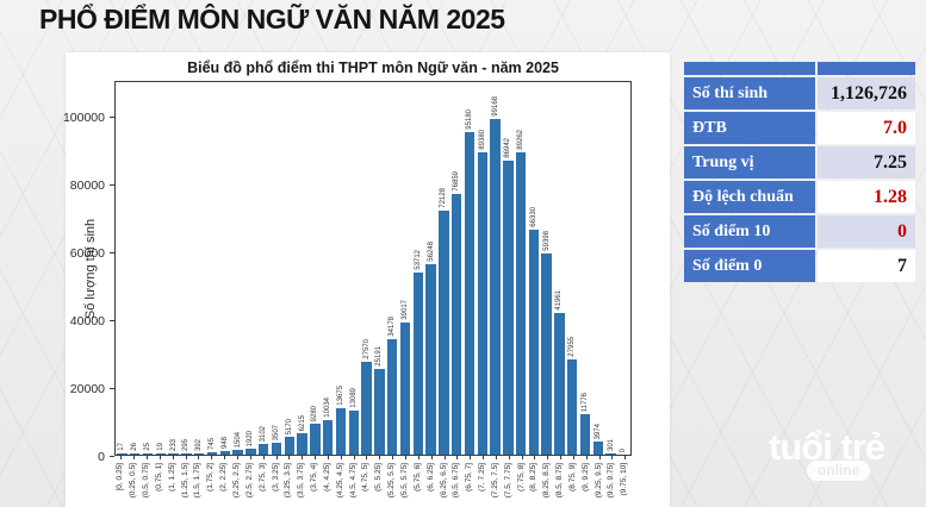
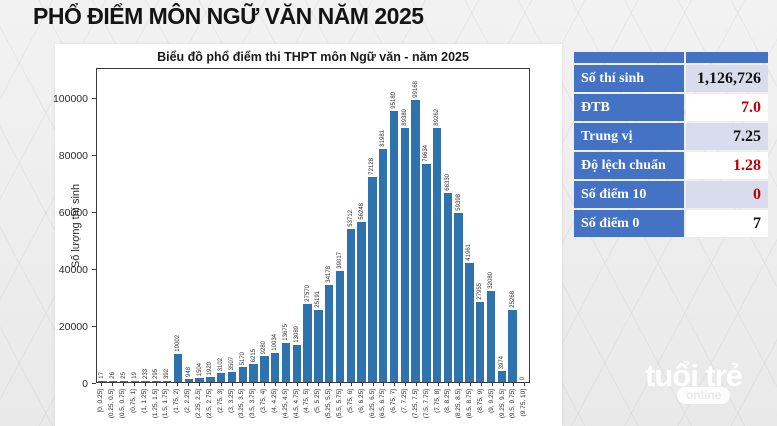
(1.75, 2]: 745 -> 10002
(6.5, 6.75]: 76859 -> 81981
(7.5, 7.75]: 86942 -> 76634
(9, 9.25]: 11776 -> 32080
(9.5, 9.75]: 301 -> 25268
